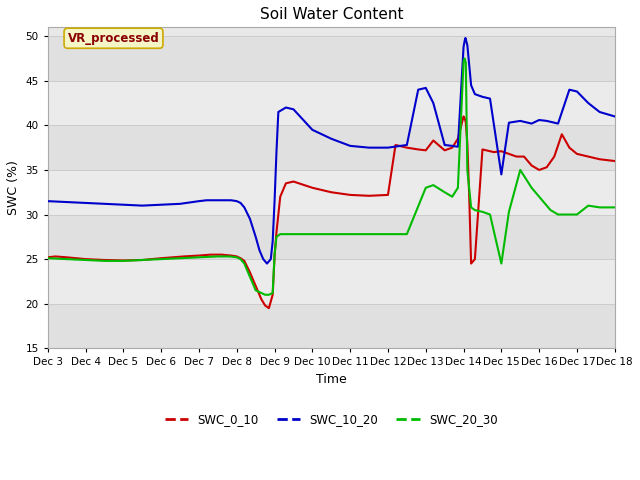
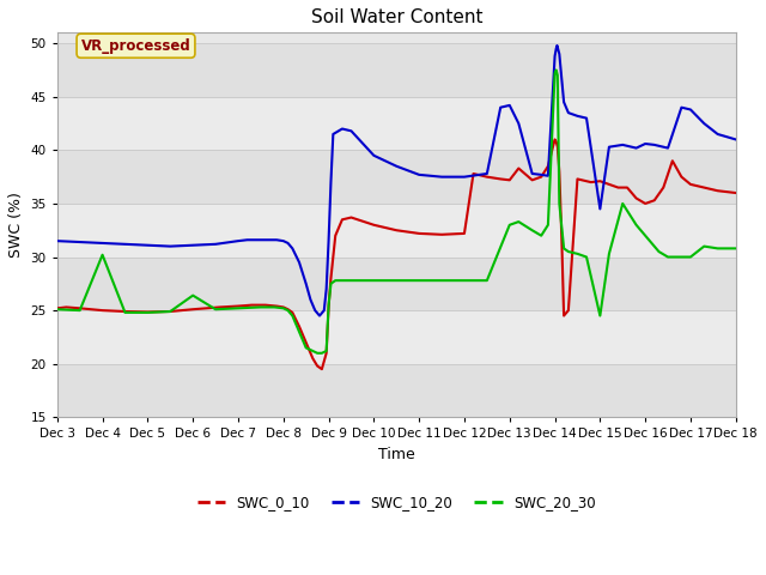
SWC_20_30/Dec 4: 24.9 -> 30.2
SWC_20_30/Dec 6: 25.0 -> 26.4
